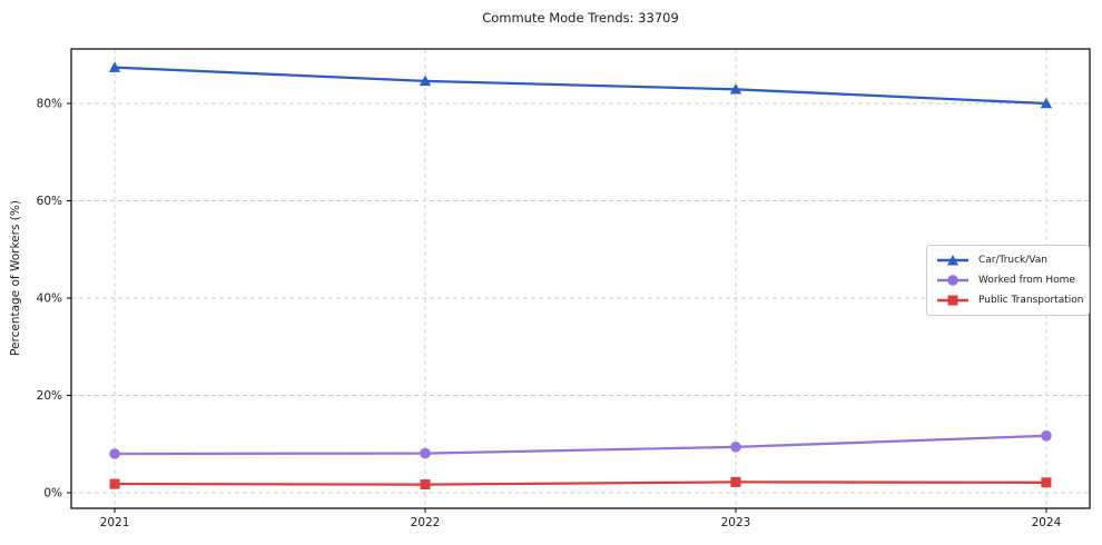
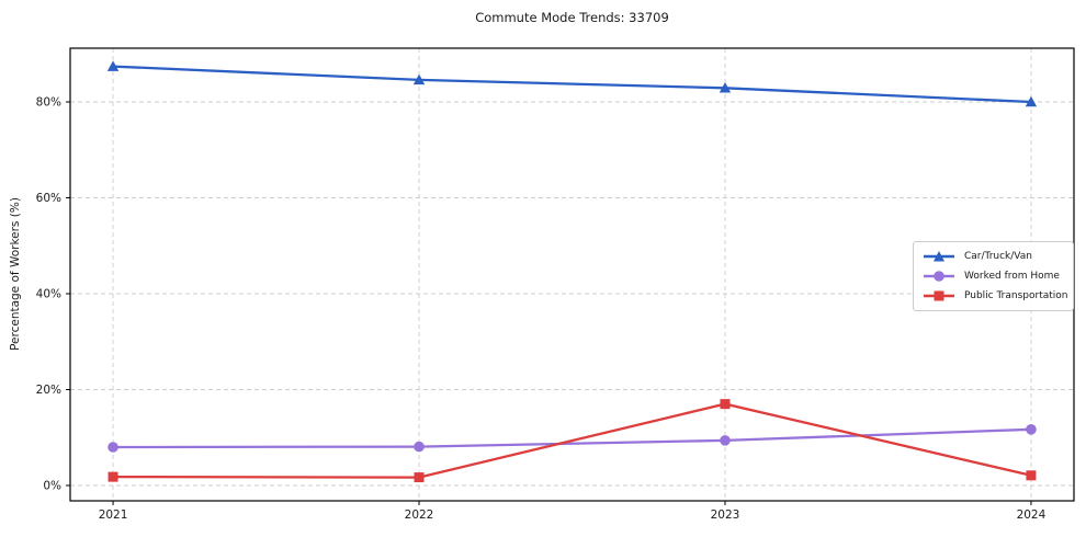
Public Transportation/2023: 2% -> 17%
